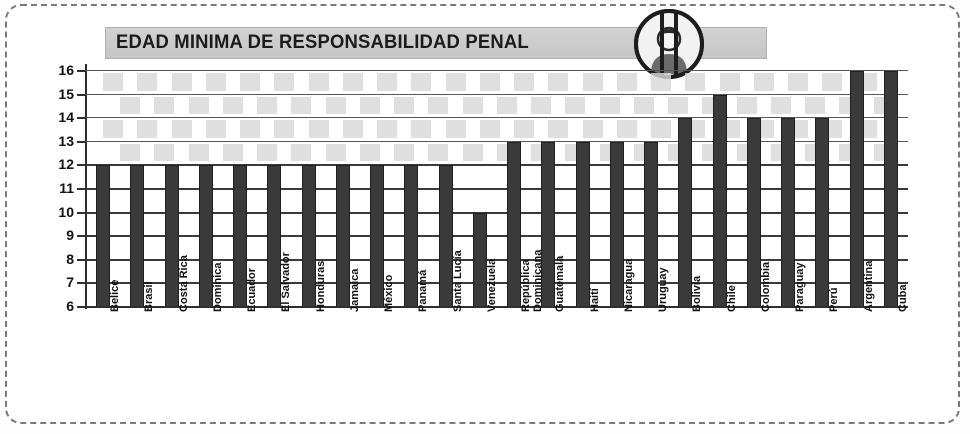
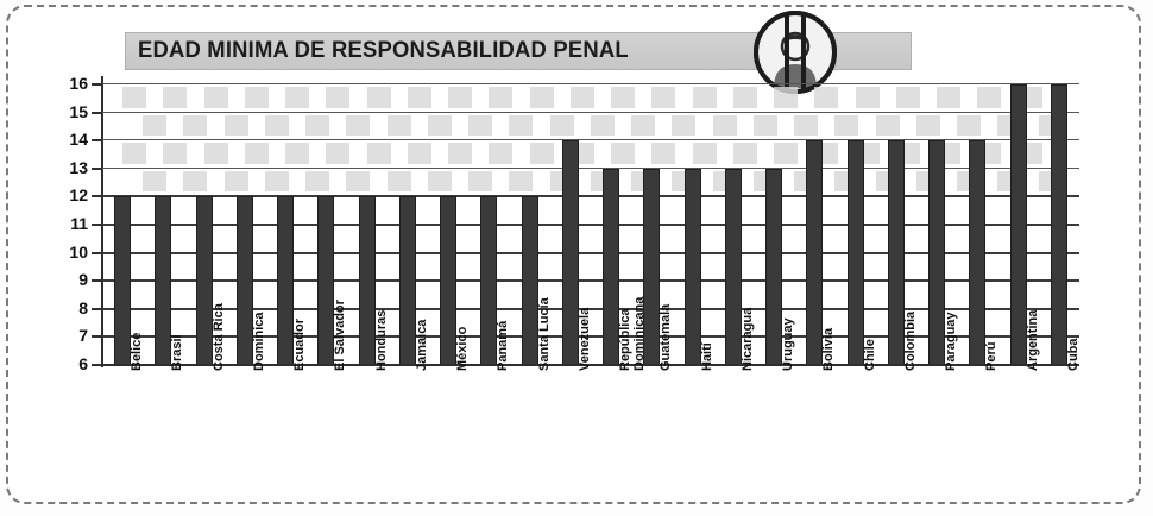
Venezuela: 10 -> 14
Chile: 15 -> 14
